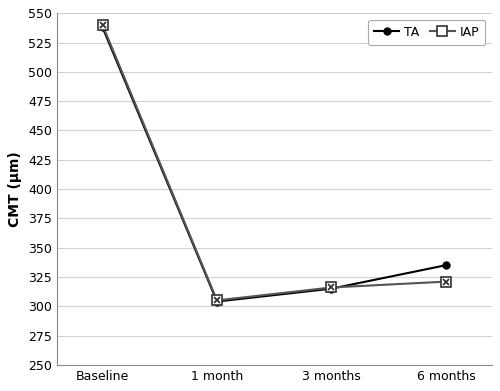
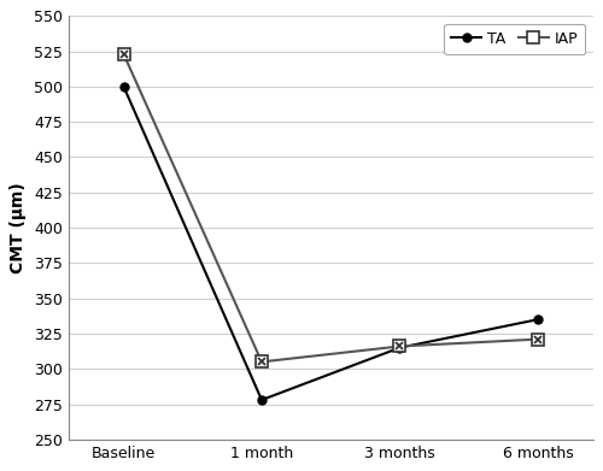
TA/Baseline: 538 -> 500
IAP/Baseline: 540 -> 523
TA/1 month: 304 -> 278
